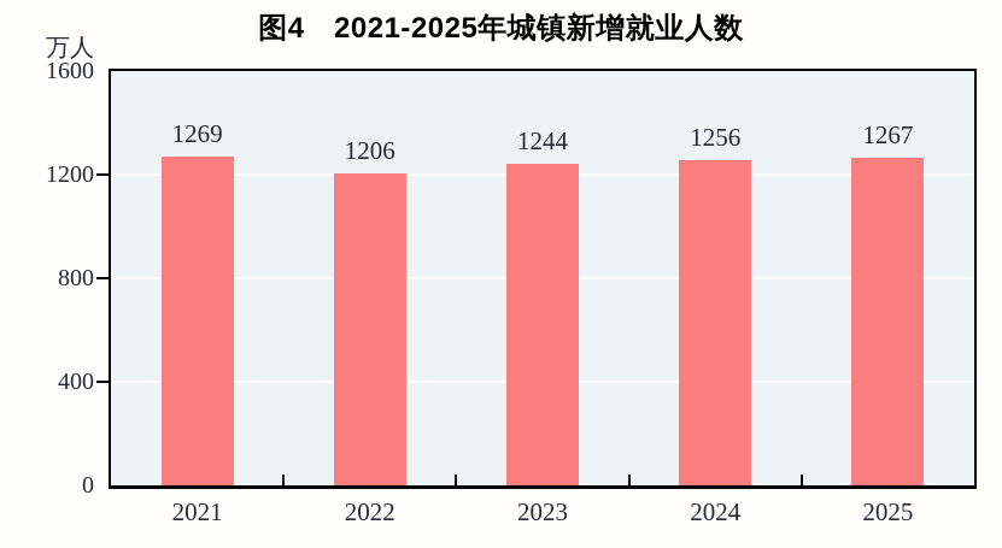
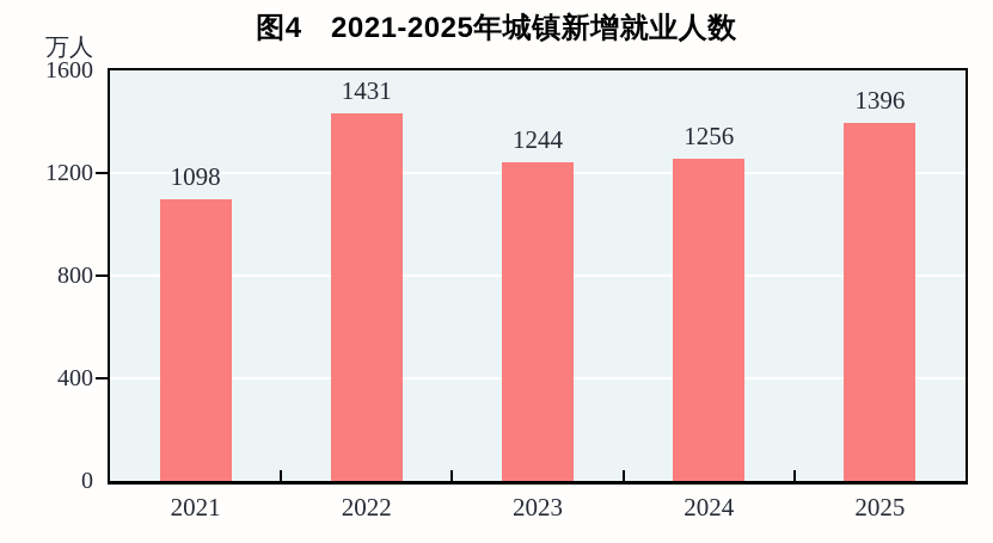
2021: 1269 -> 1098
2022: 1206 -> 1431
2025: 1267 -> 1396
